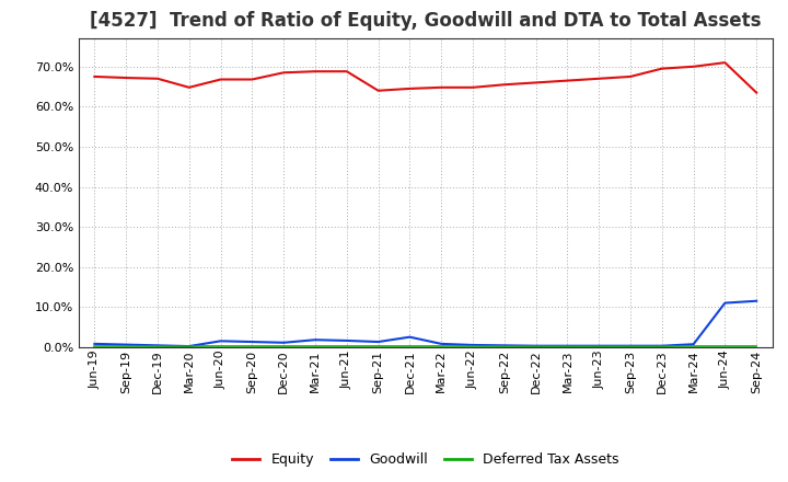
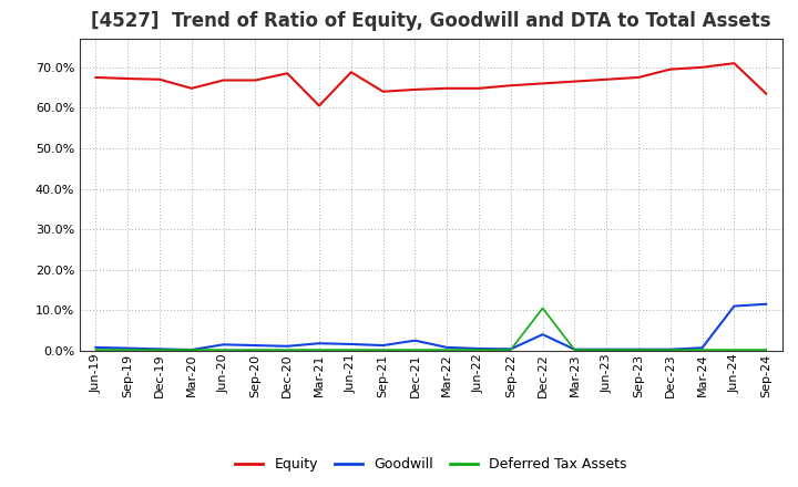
Equity/Mar-21: 68.8% -> 60.5%
Goodwill/Dec-22: 0.3% -> 4.0%
Deferred Tax Assets/Dec-22: 0.2% -> 10.5%
